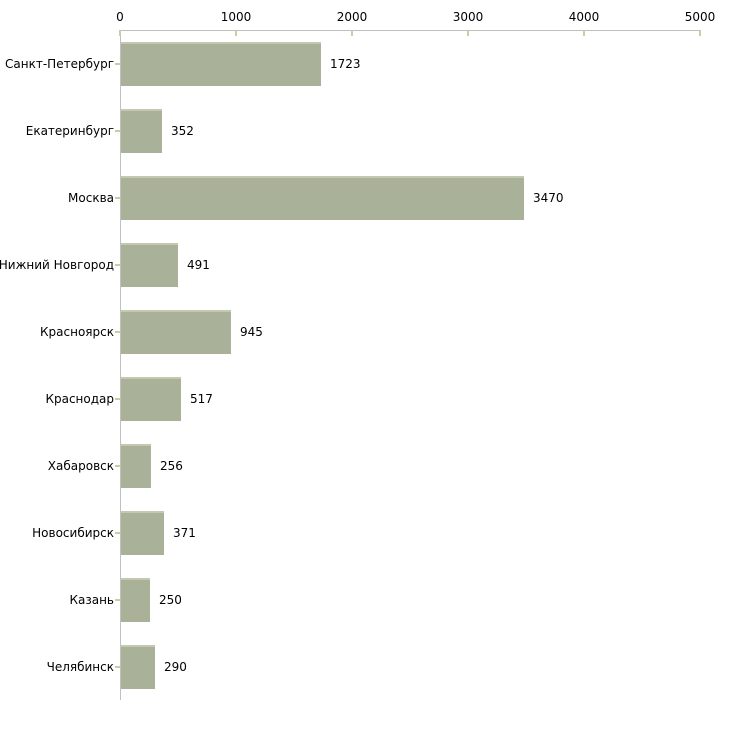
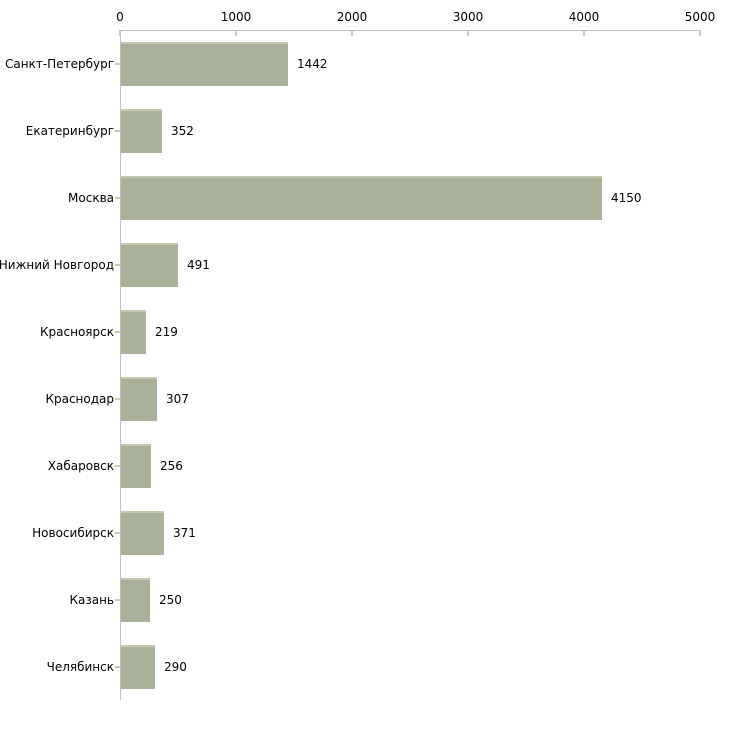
Санкт-Петербург: 1723 -> 1442
Москва: 3470 -> 4150
Красноярск: 945 -> 219
Краснодар: 517 -> 307
